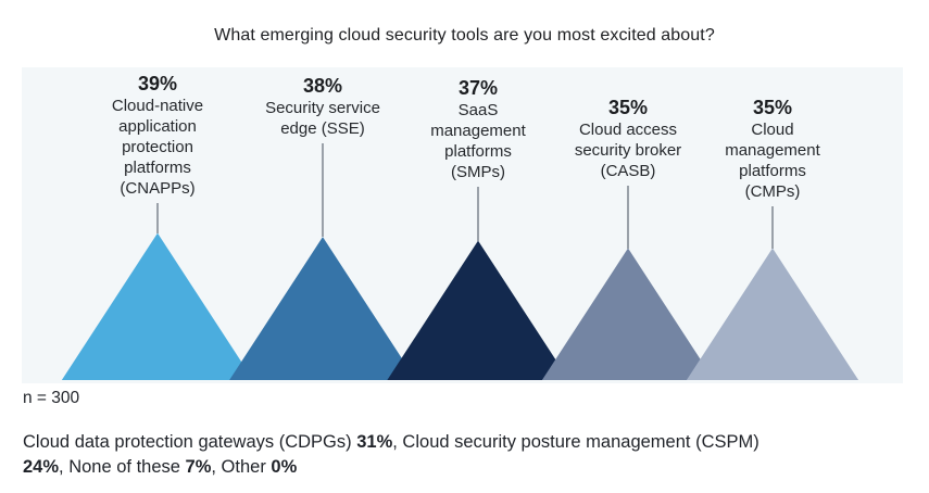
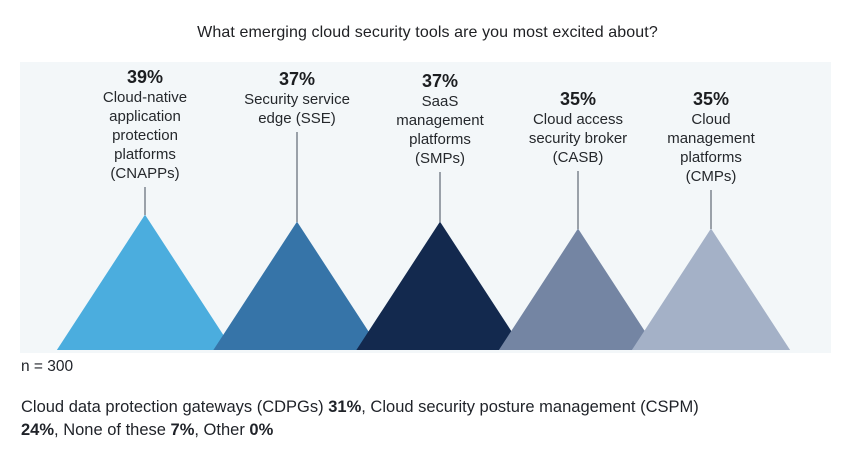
Security service edge (SSE): 38% -> 37%
